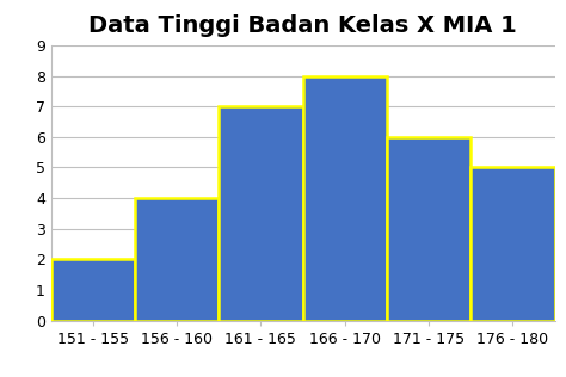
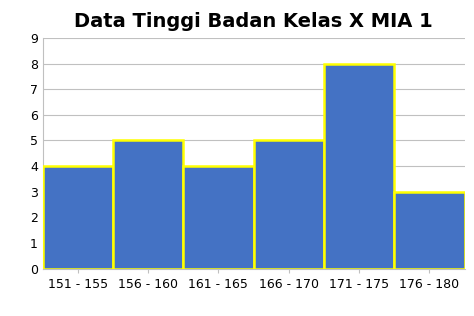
151 - 155: 2 -> 4
156 - 160: 4 -> 5
161 - 165: 7 -> 4
166 - 170: 8 -> 5
171 - 175: 6 -> 8
176 - 180: 5 -> 3
